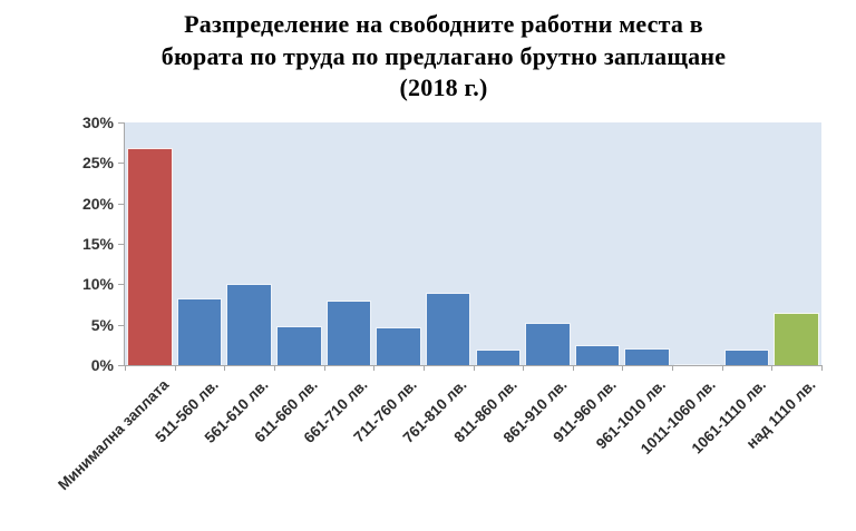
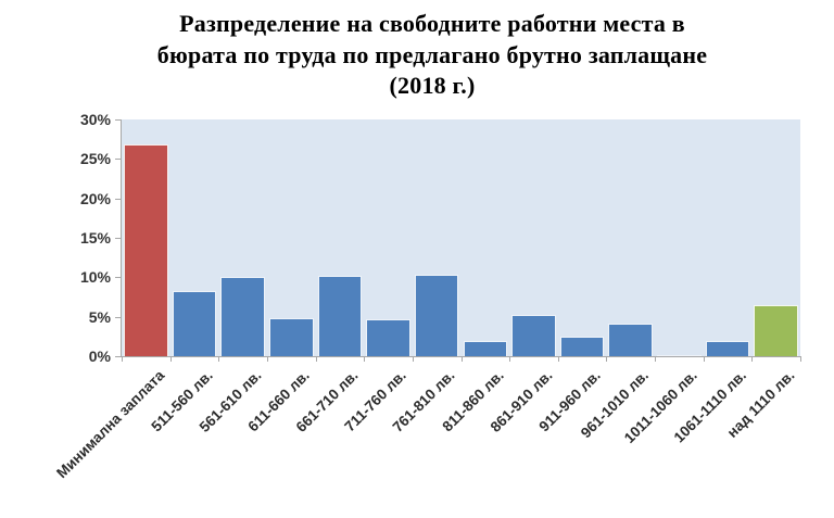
661-710 лв.: 8% -> 10%
761-810 лв.: 9% -> 10%
961-1010 лв.: 2% -> 4%
